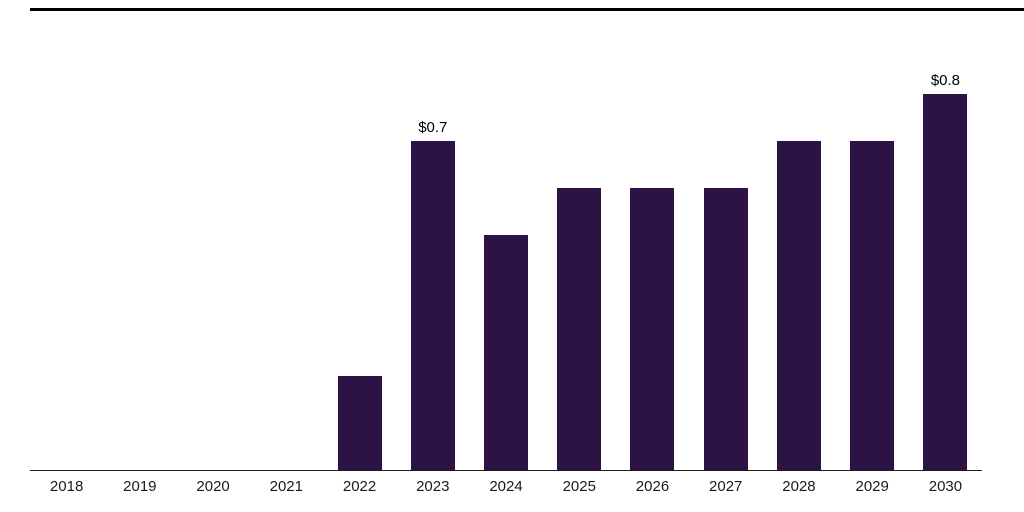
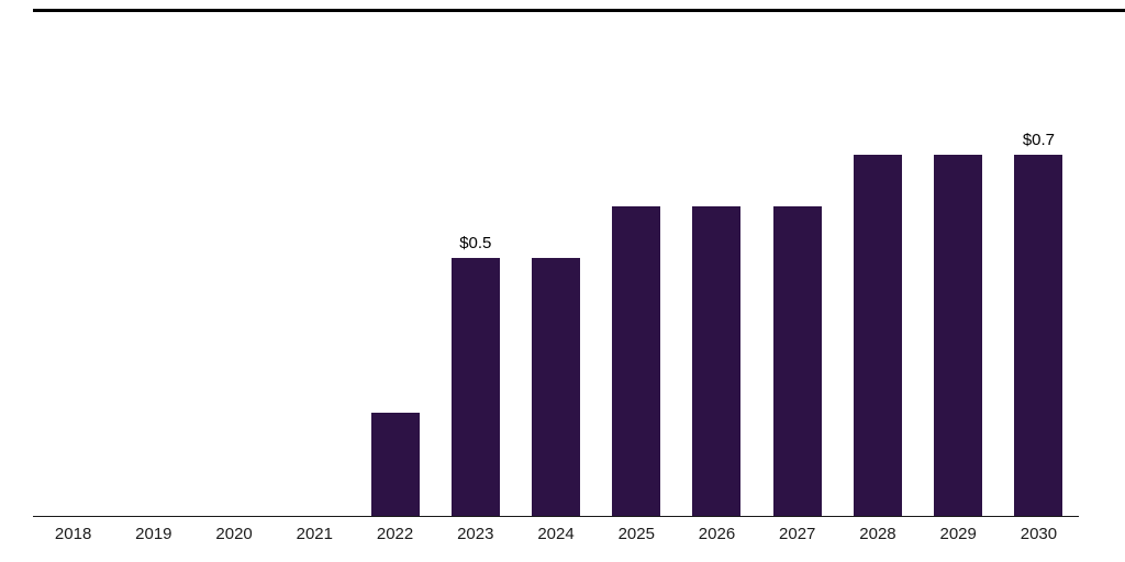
2023: $0.7 -> $0.5
2030: $0.8 -> $0.7
